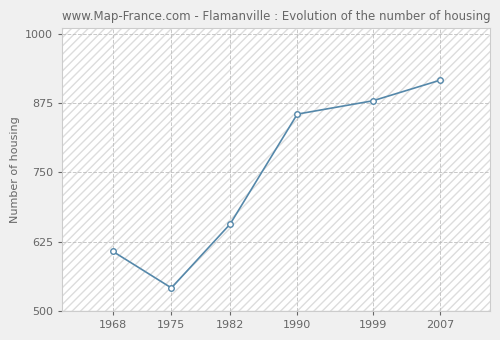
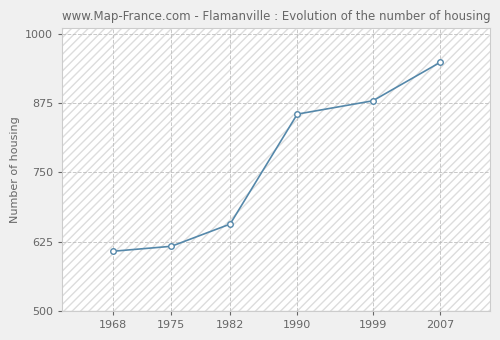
1975: 542 -> 617
2007: 916 -> 948
